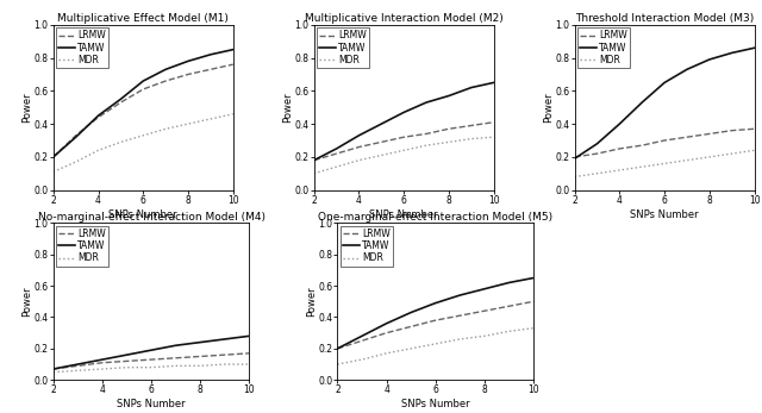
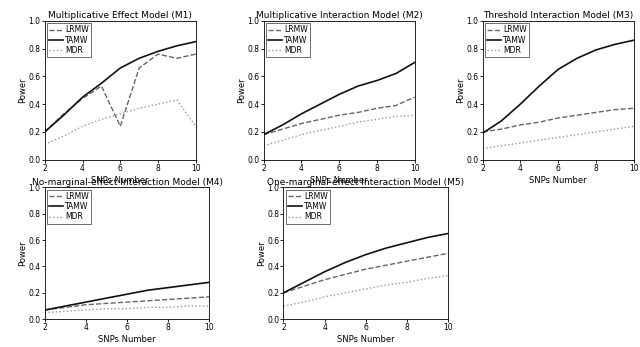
Multiplicative Effect Model (M1)/LRMW/6: 0.61 -> 0.24
Multiplicative Effect Model (M1)/LRMW/8: 0.70 -> 0.76
Multiplicative Effect Model (M1)/MDR/10: 0.46 -> 0.24
Multiplicative Interaction Model (M2)/LRMW/10: 0.41 -> 0.45
Multiplicative Interaction Model (M2)/TAMW/10: 0.65 -> 0.70
